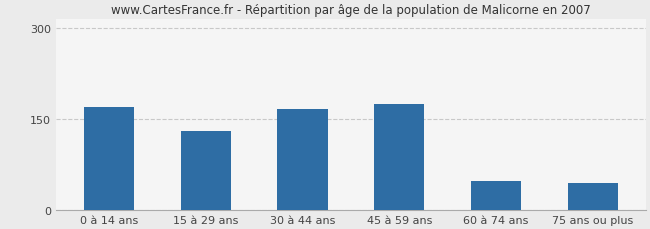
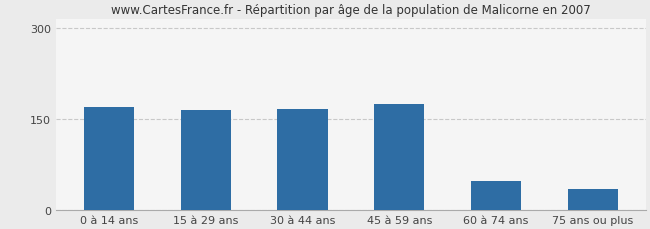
15 à 29 ans: 130 -> 164
75 ans ou plus: 45 -> 34
